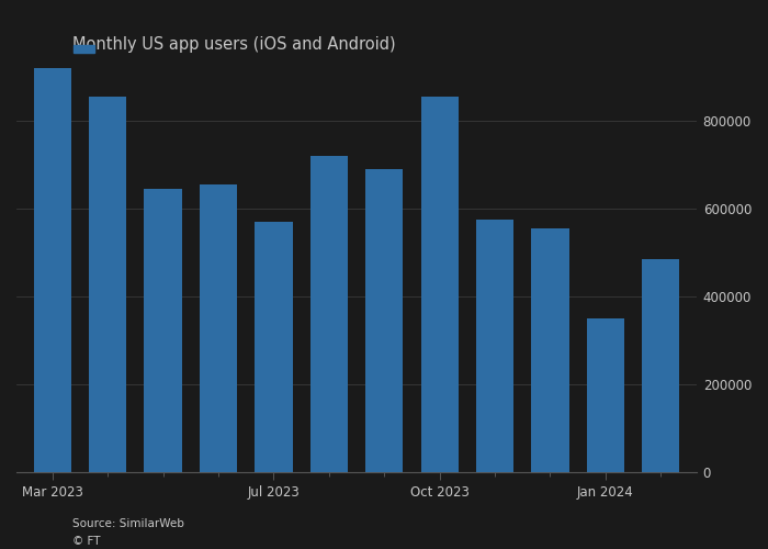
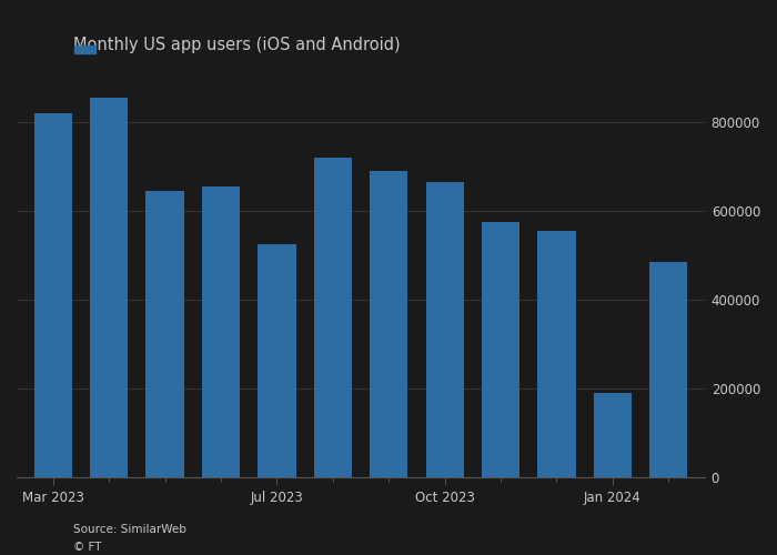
Mar 2023: 920000 -> 820000
Jul 2023: 570000 -> 525000
Oct 2023: 855000 -> 665000
Jan 2024: 350000 -> 190000
